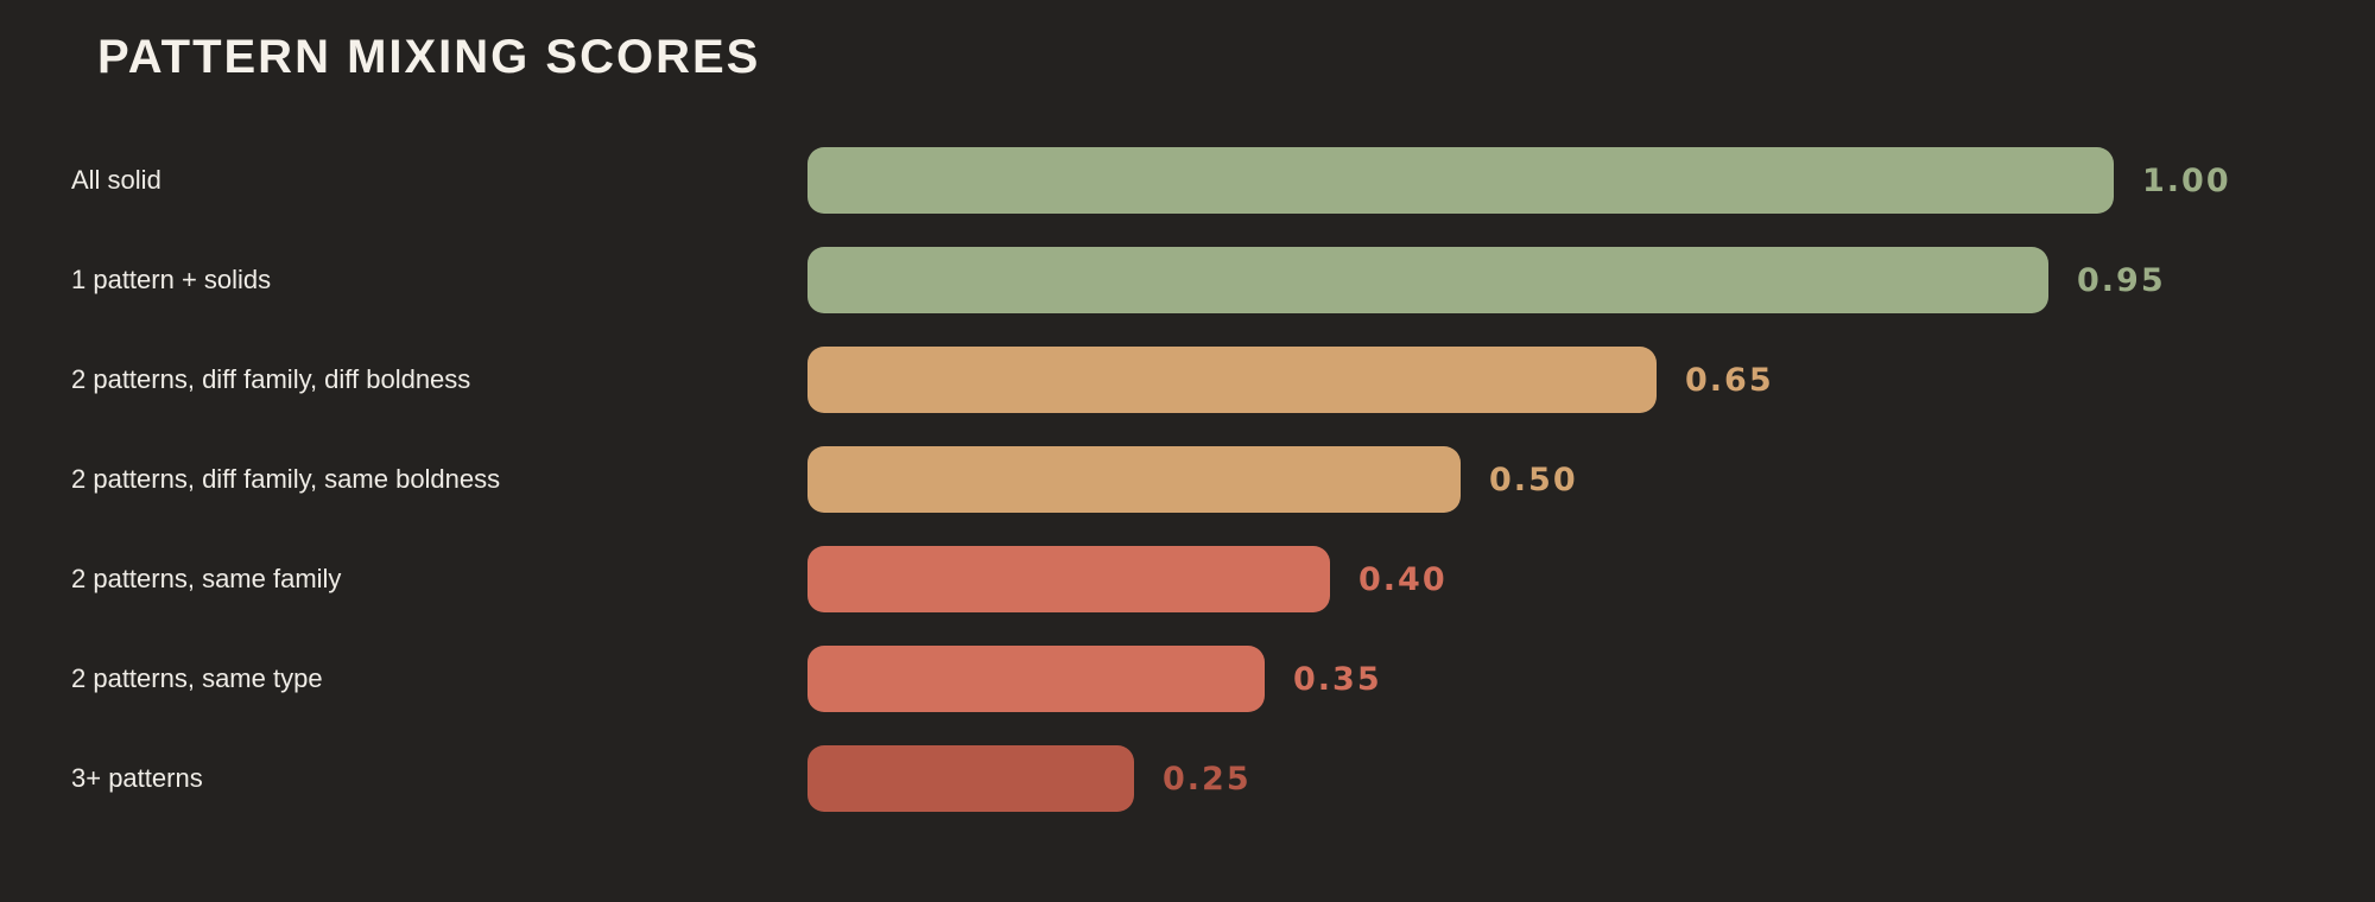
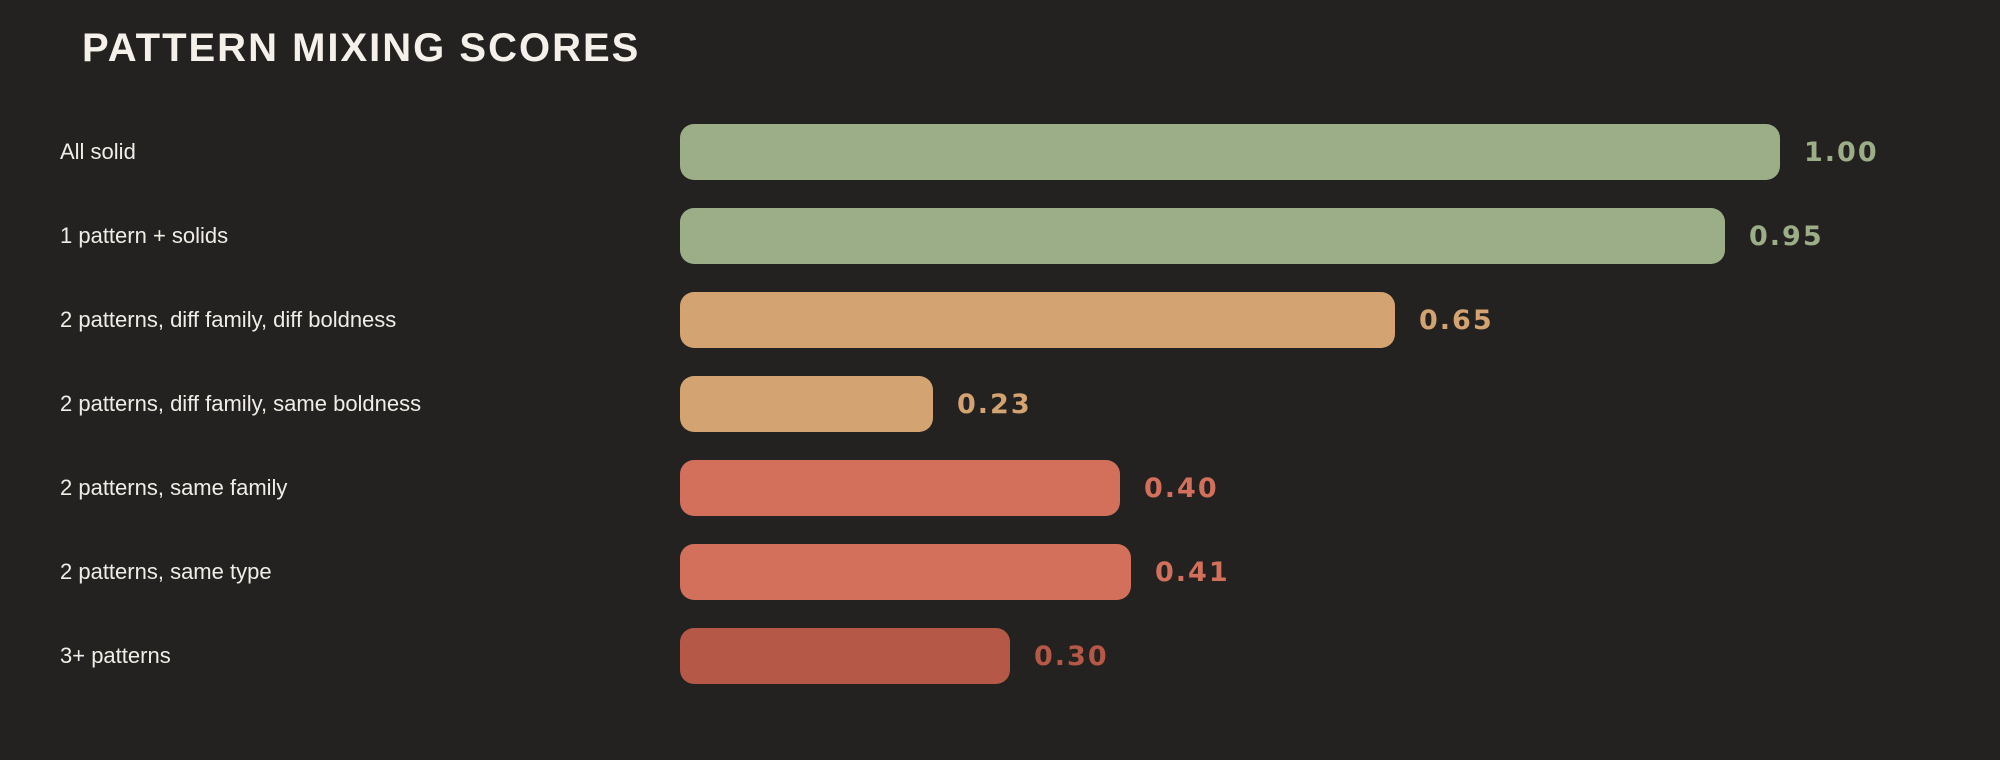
2 patterns, diff family, same boldness: 0.50 -> 0.23
2 patterns, same type: 0.35 -> 0.41
3+ patterns: 0.25 -> 0.30
